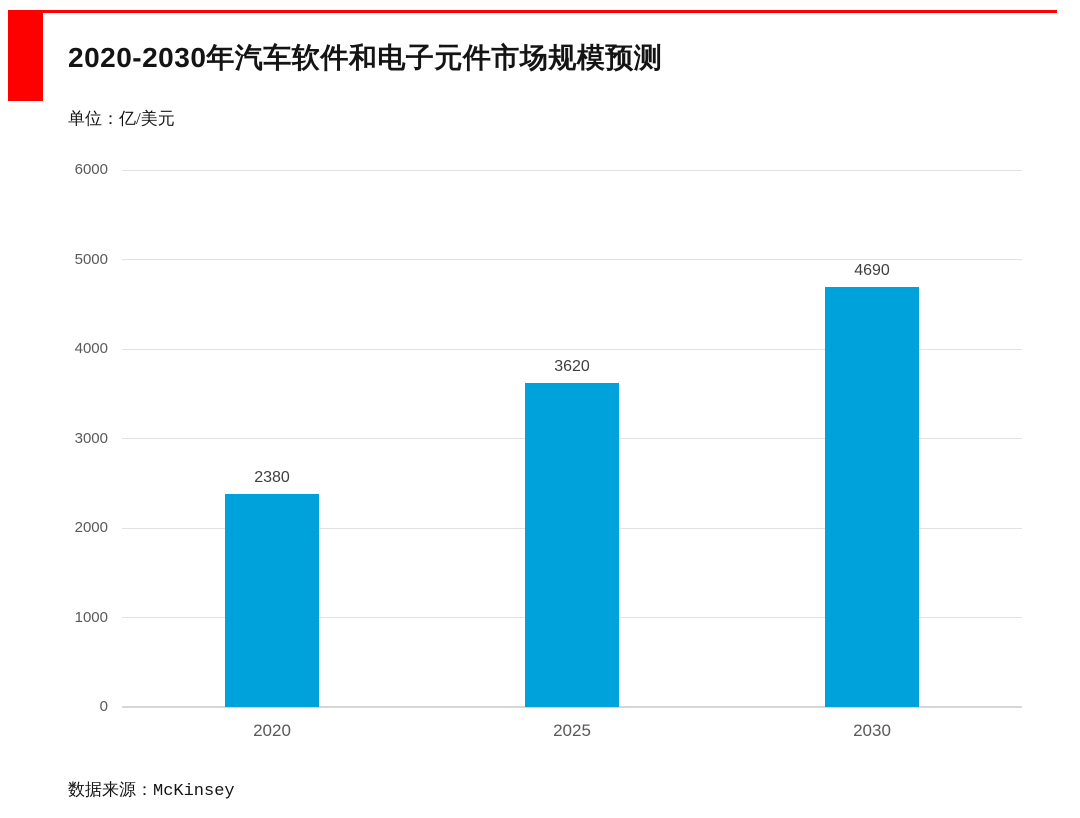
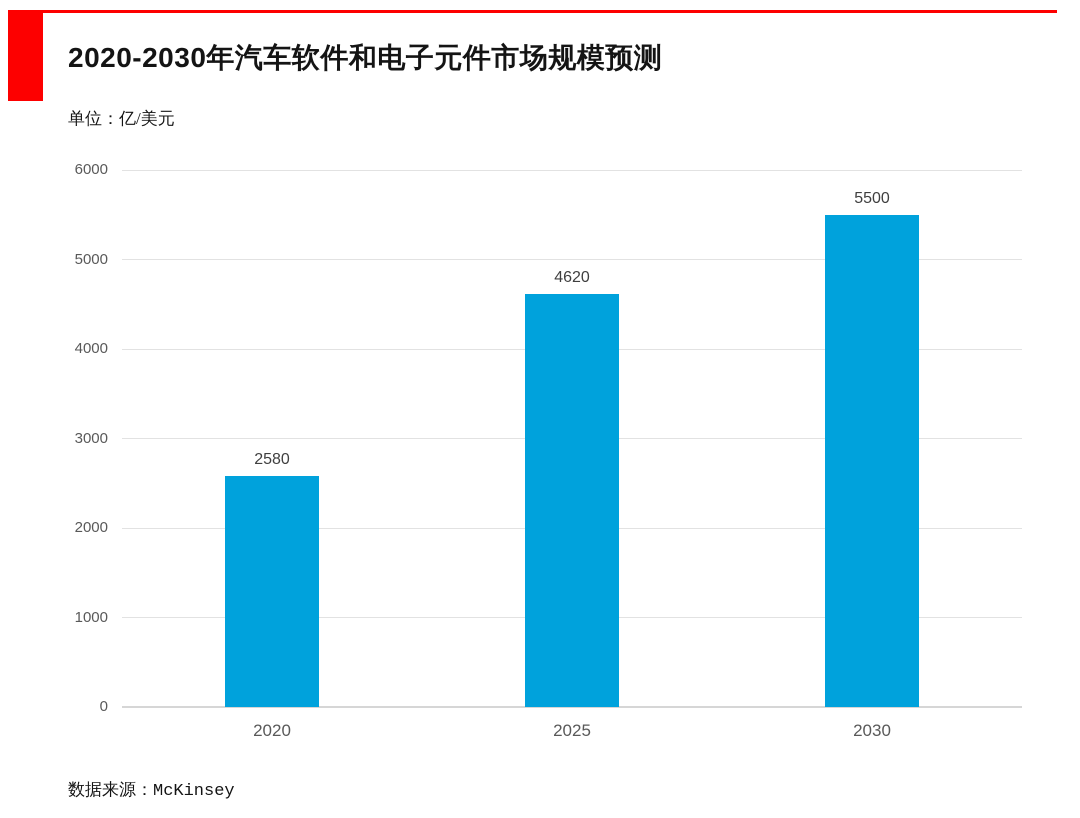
2020: 2380 -> 2580
2025: 3620 -> 4620
2030: 4690 -> 5500
